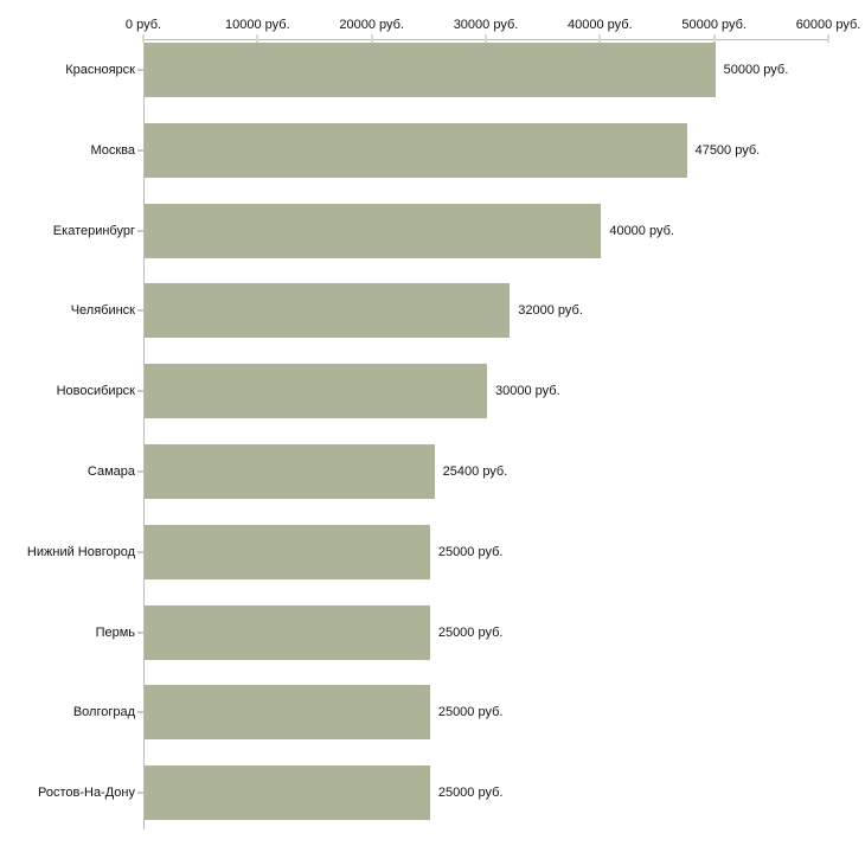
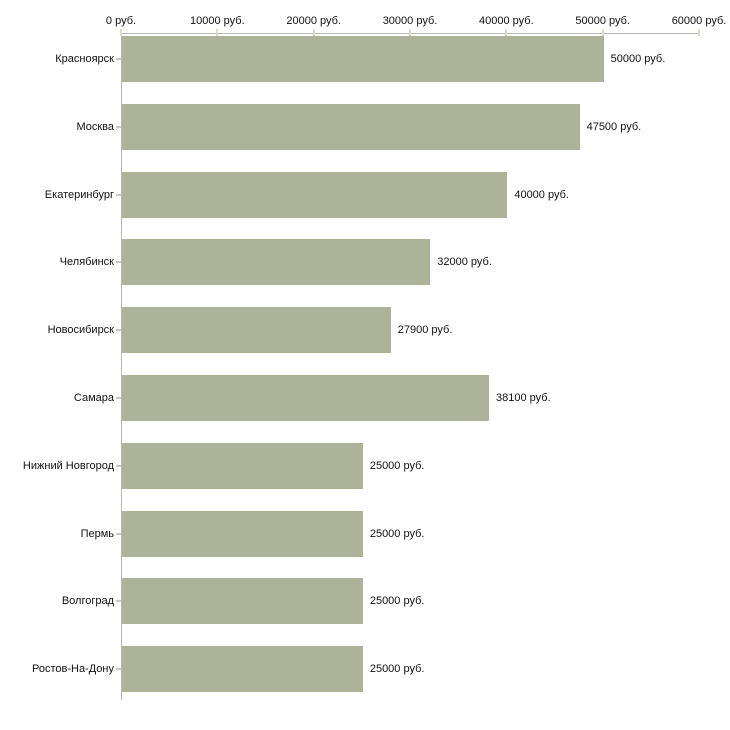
Новосибирск: 30000 -> 27900
Самара: 25400 -> 38100
